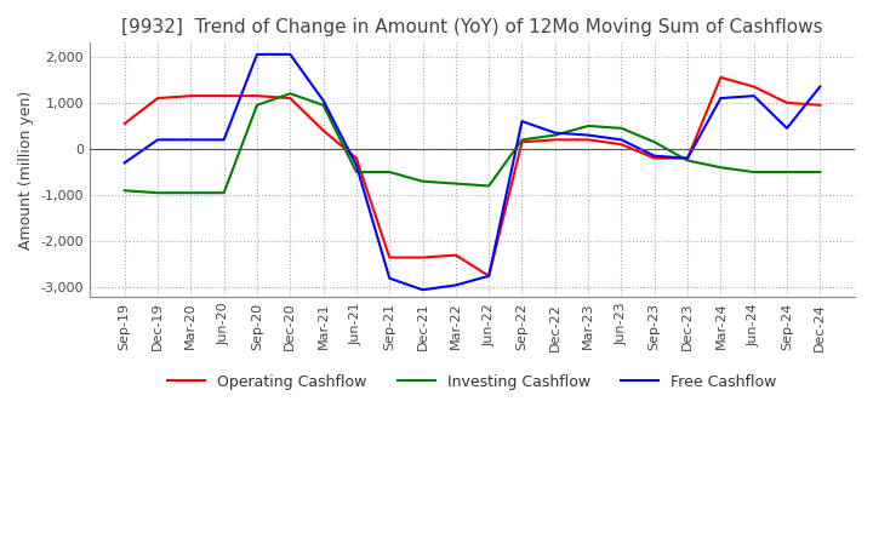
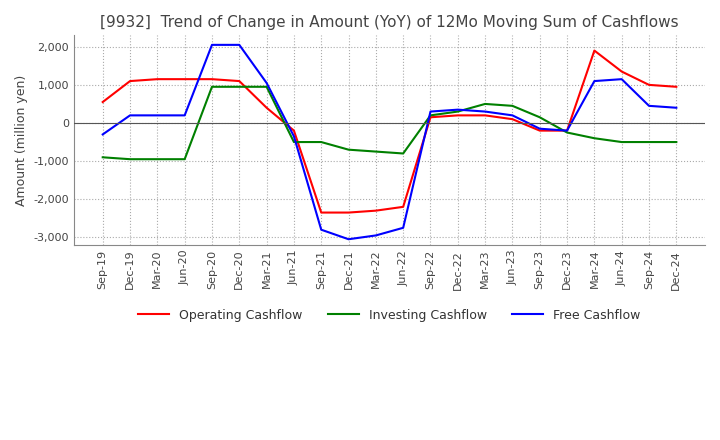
Investing Cashflow/Dec-20: 1,200 -> 950
Operating Cashflow/Jun-22: -2,750 -> -2,200
Free Cashflow/Sep-22: 600 -> 300
Operating Cashflow/Mar-24: 1,550 -> 1,900
Free Cashflow/Dec-24: 1,350 -> 400
